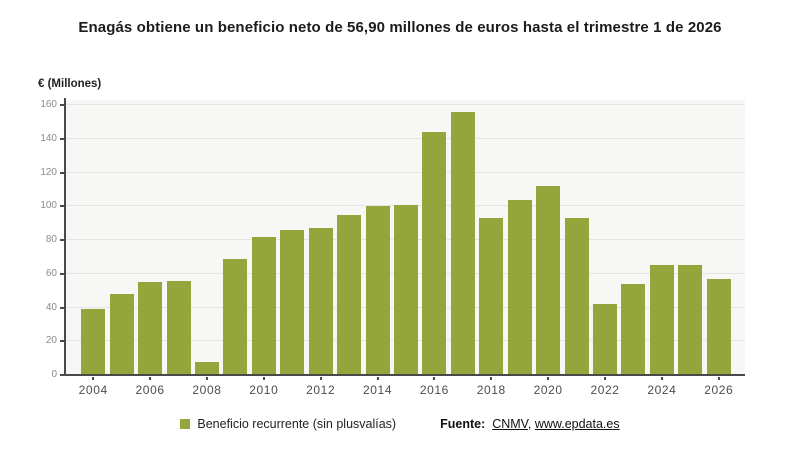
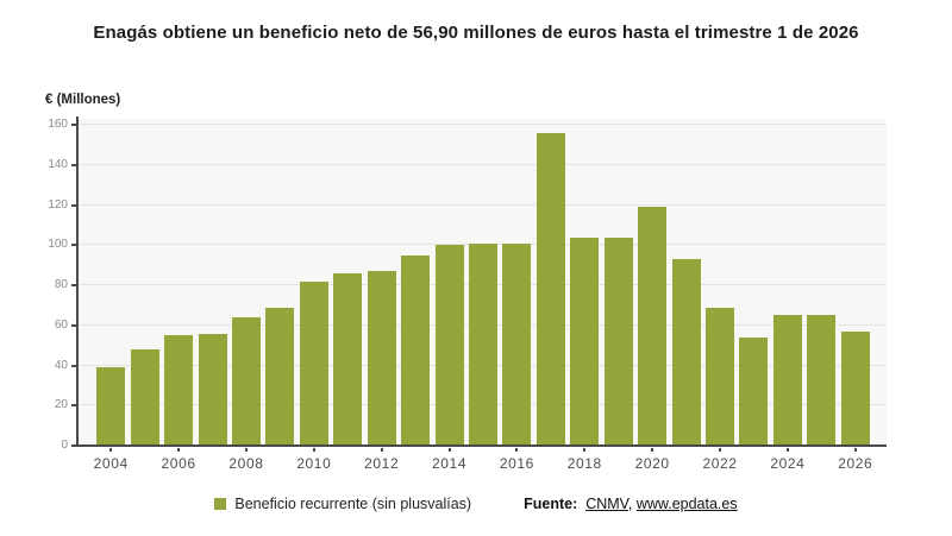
2008: 8 -> 64
2016: 144 -> 101
2018: 93 -> 104
2020: 112 -> 119
2022: 42 -> 69
